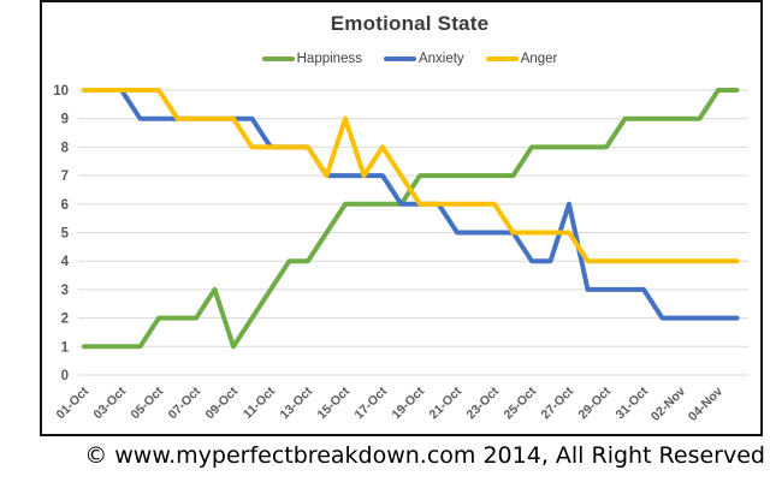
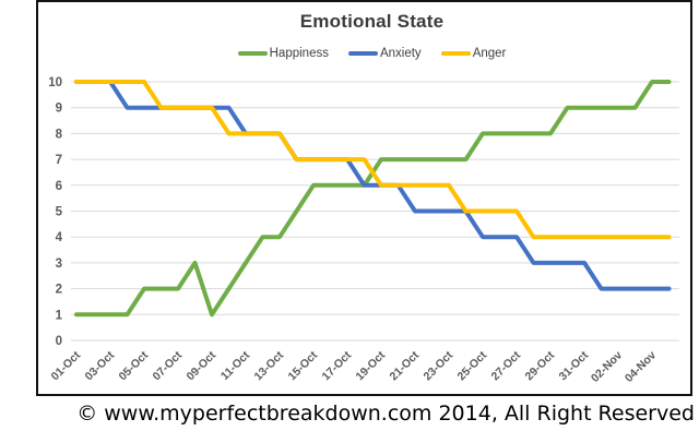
Anger/15-Oct: 9 -> 7
Anger/17-Oct: 8 -> 7
Anxiety/27-Oct: 6 -> 4
